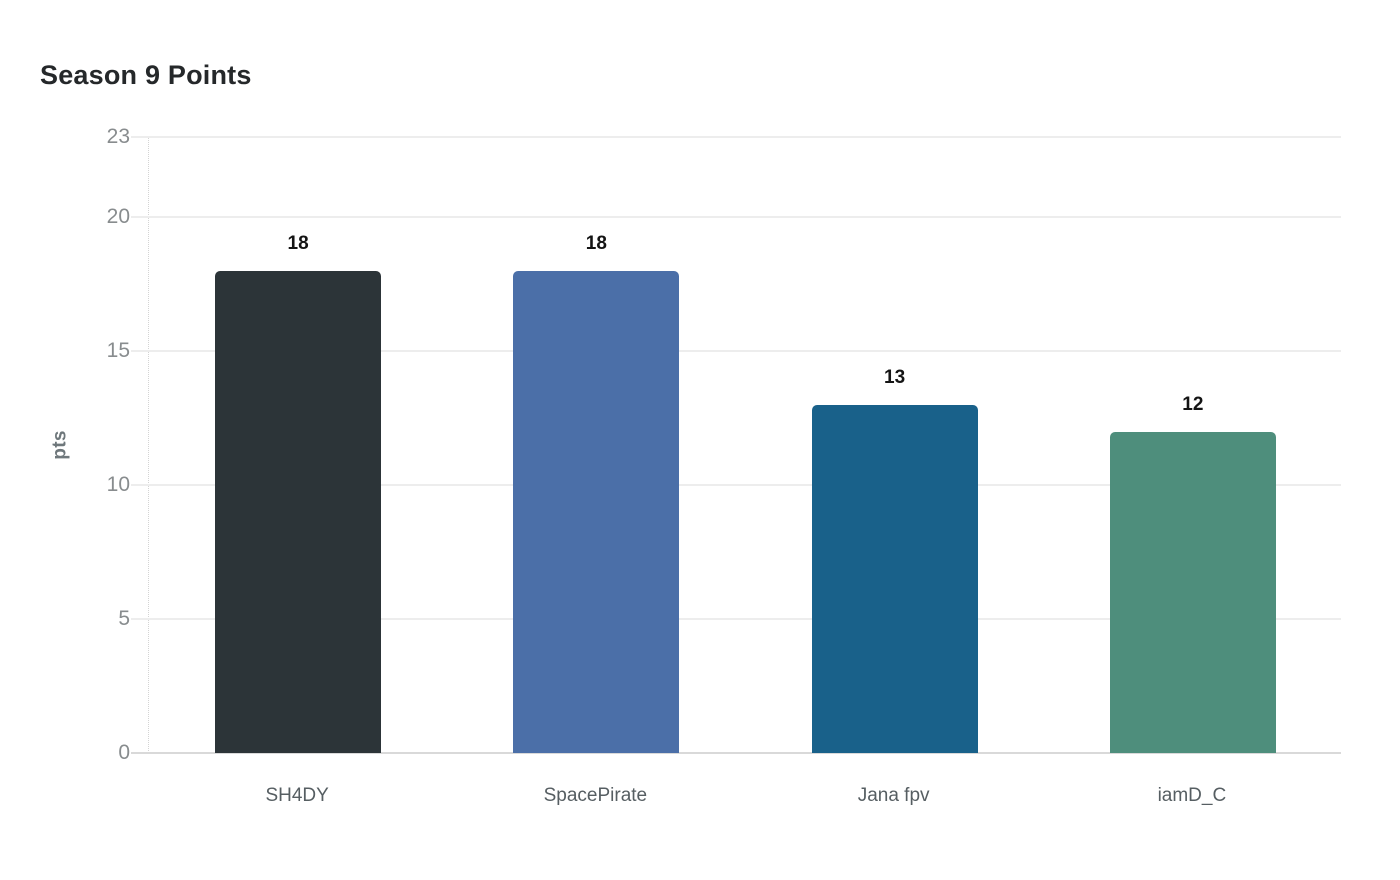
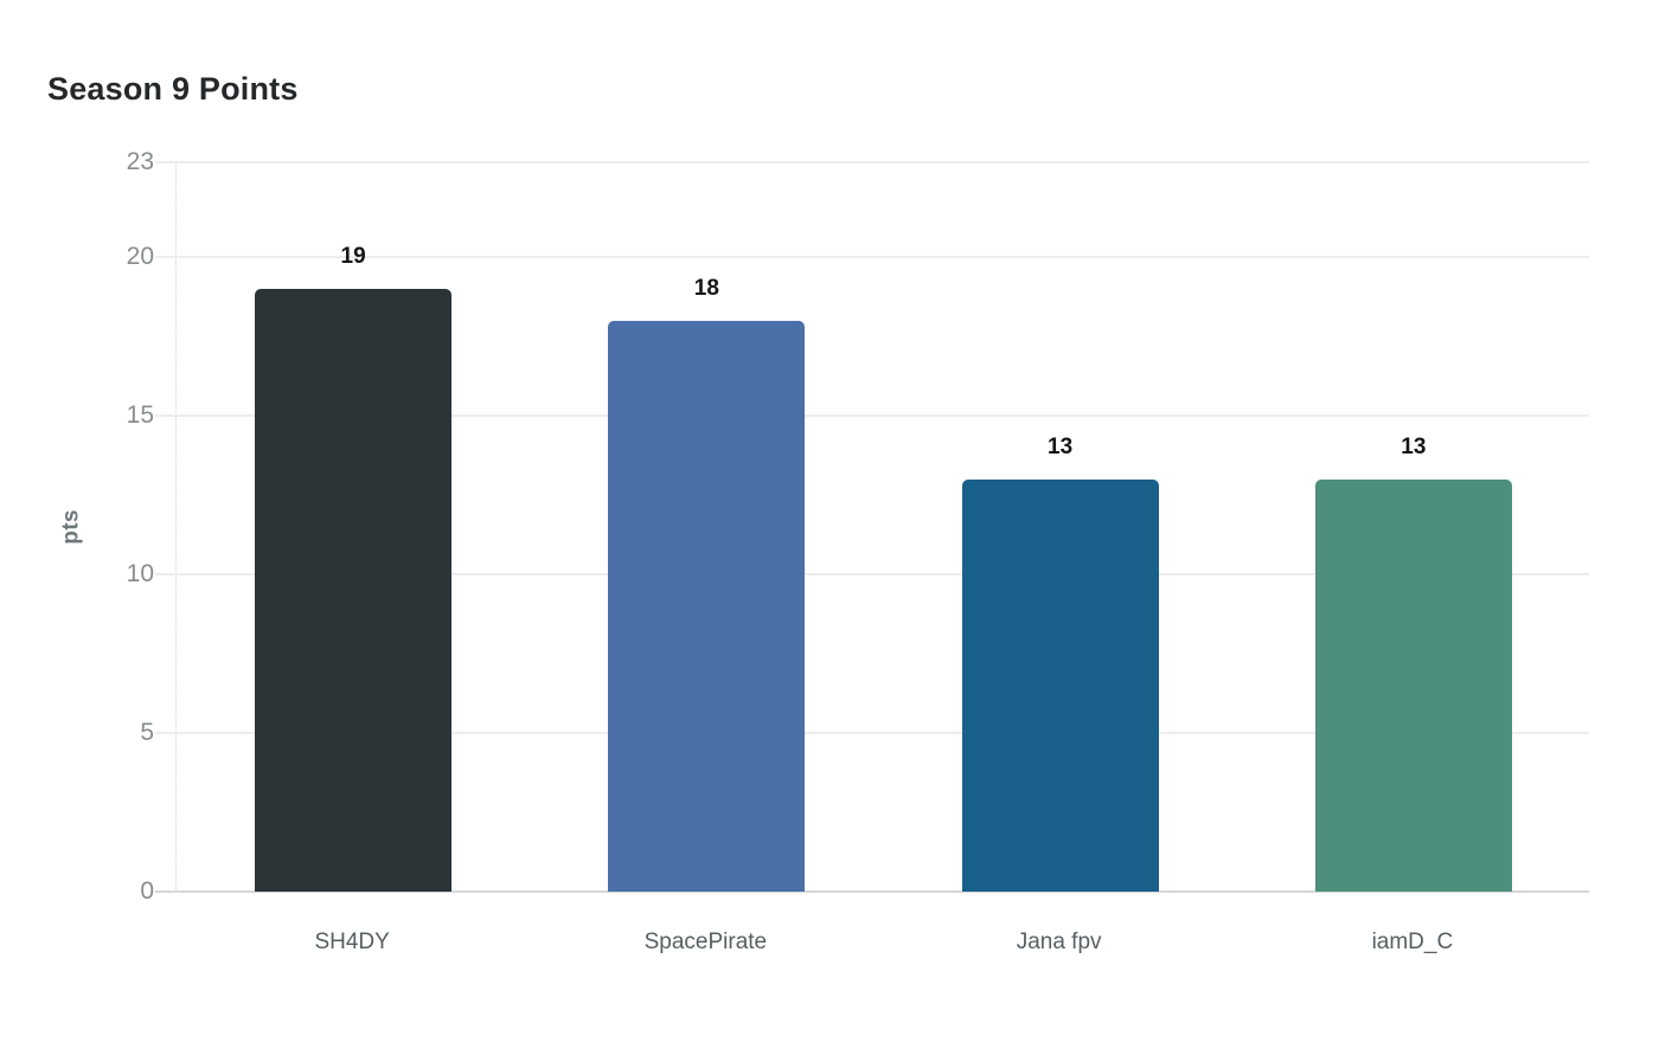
SH4DY: 18 -> 19
iamD_C: 12 -> 13
